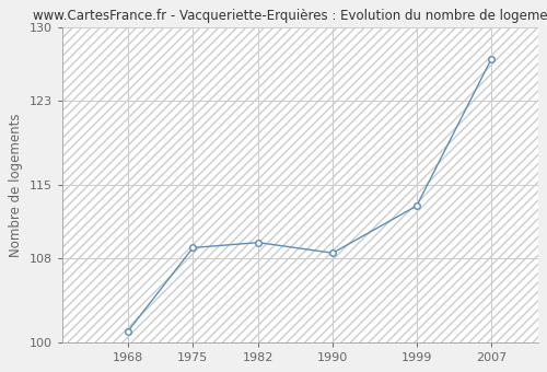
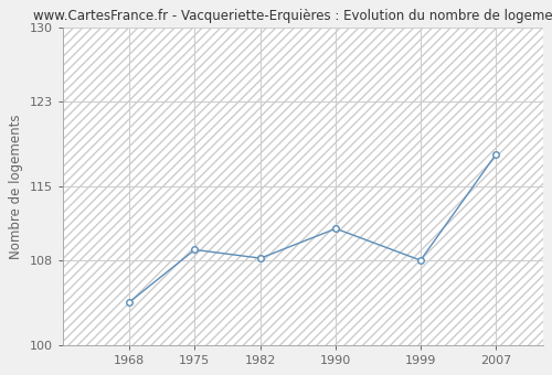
1968: 101.0 -> 104.0
1982: 109.5 -> 108.2
1990: 108.5 -> 111.0
1999: 113.0 -> 108.0
2007: 127.0 -> 118.0
